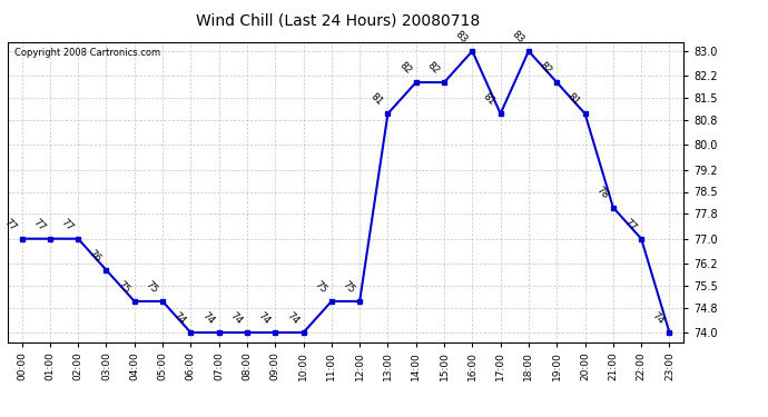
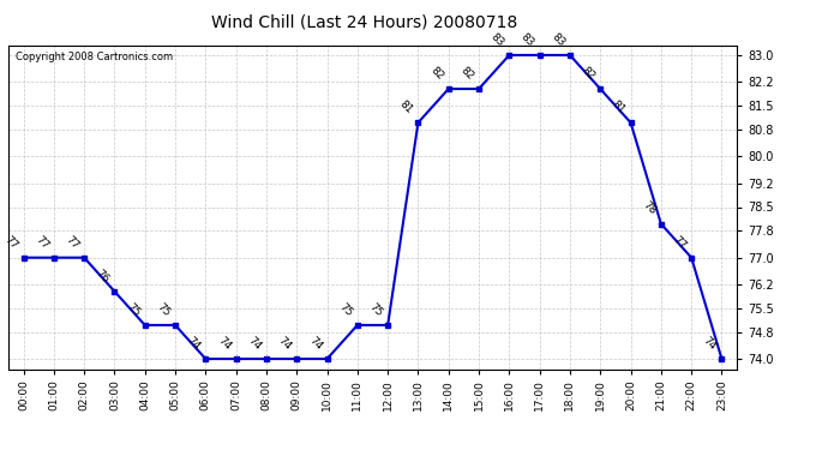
17:00: 81 -> 83
